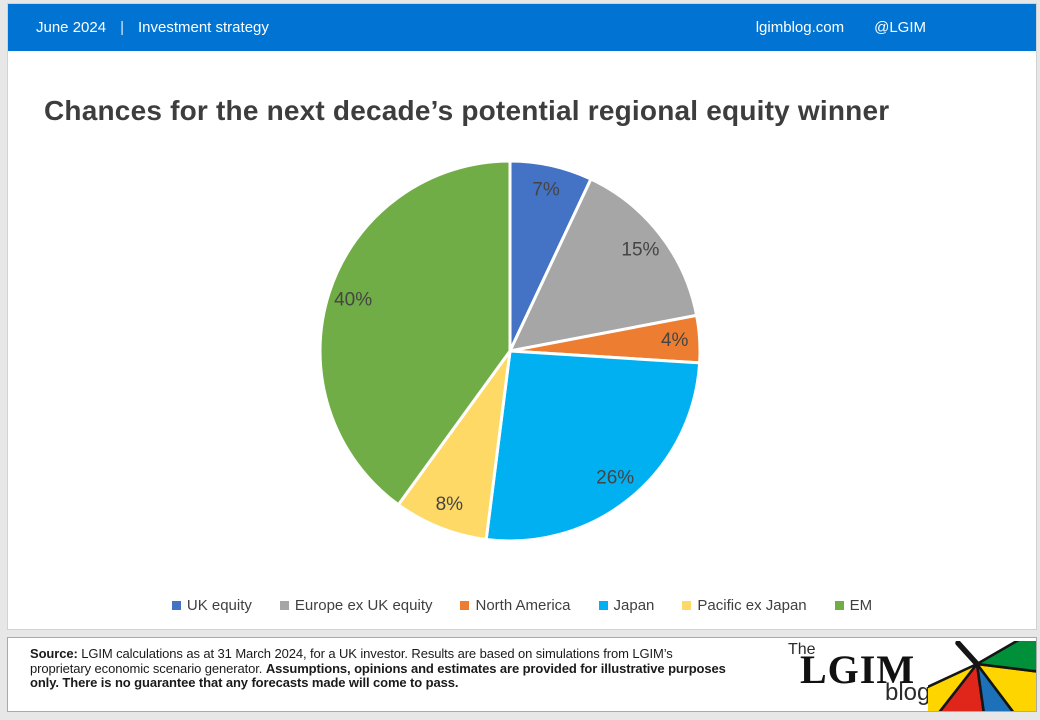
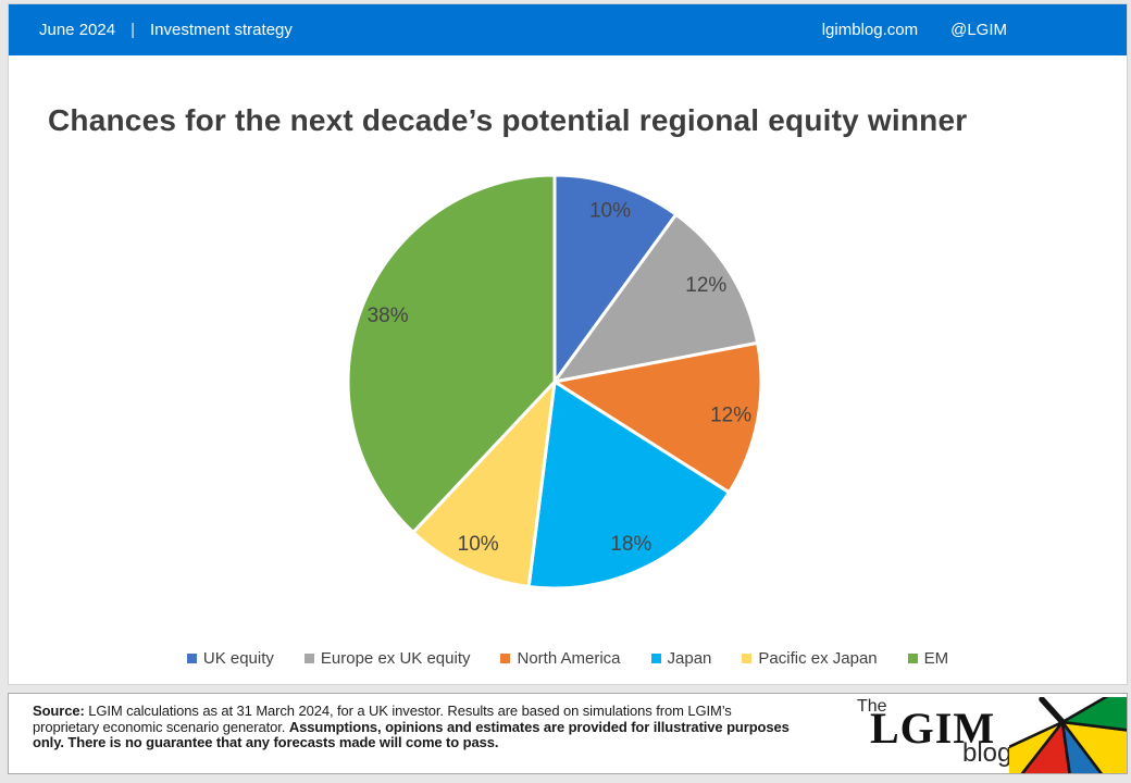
UK equity: 7% -> 10%
Europe ex UK equity: 15% -> 12%
North America: 4% -> 12%
Japan: 26% -> 18%
Pacific ex Japan: 8% -> 10%
EM: 40% -> 38%
